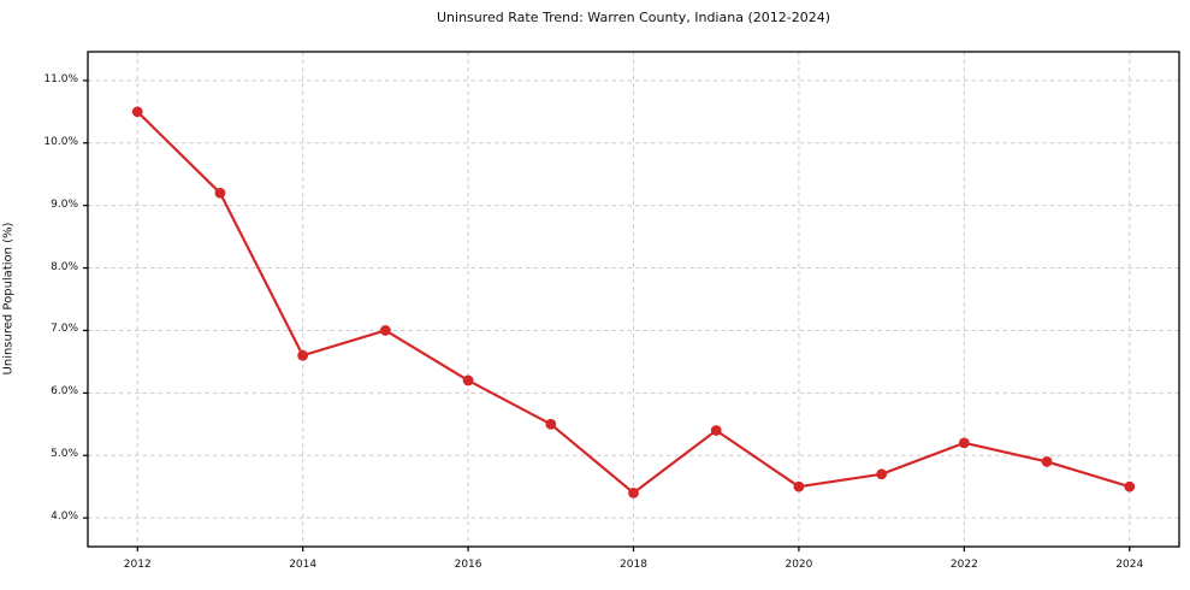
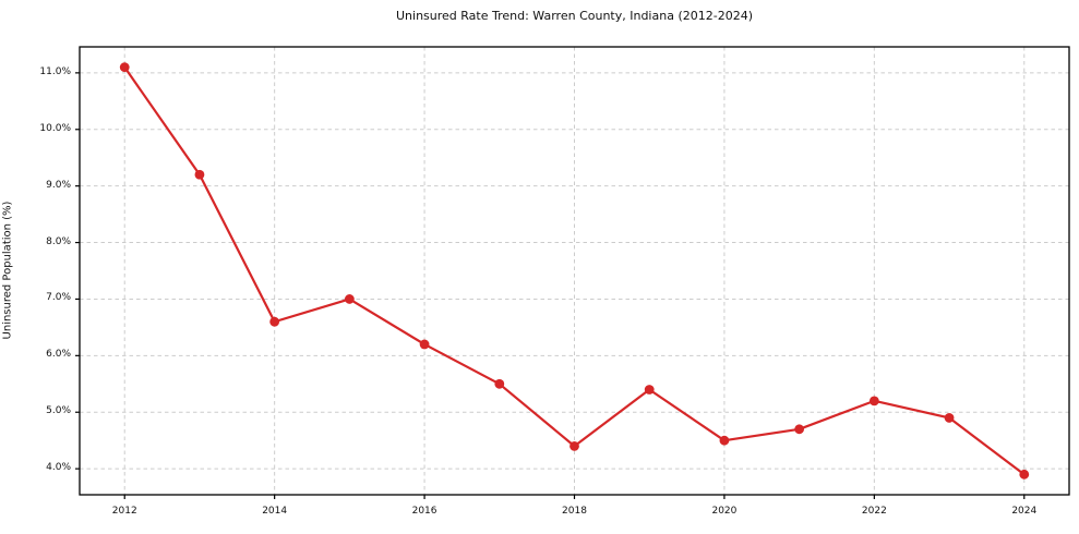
2012: 10.5% -> 11.1%
2024: 4.5% -> 3.9%
